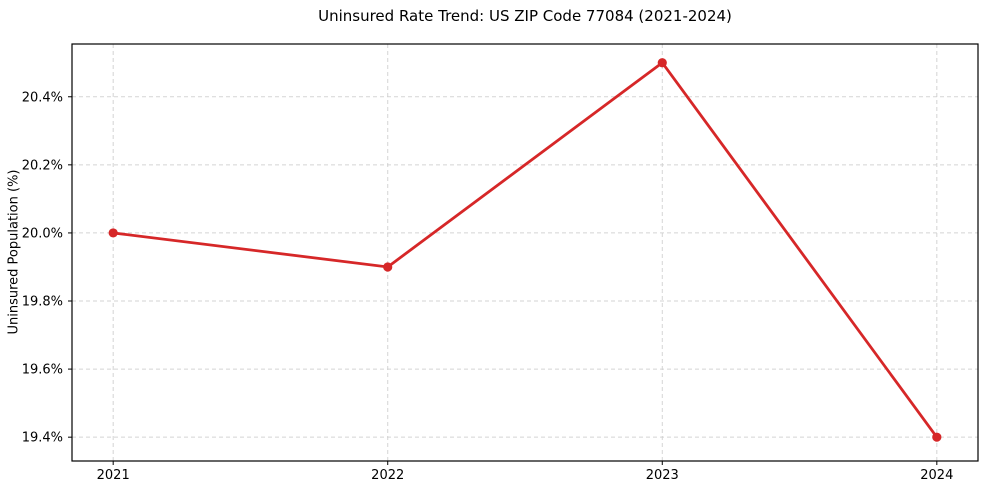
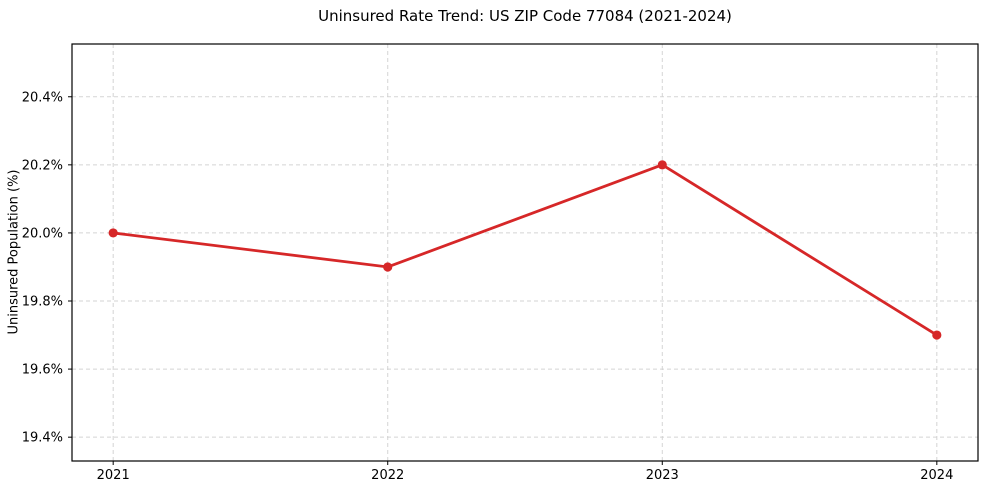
2023: 20.5% -> 20.2%
2024: 19.4% -> 19.7%
